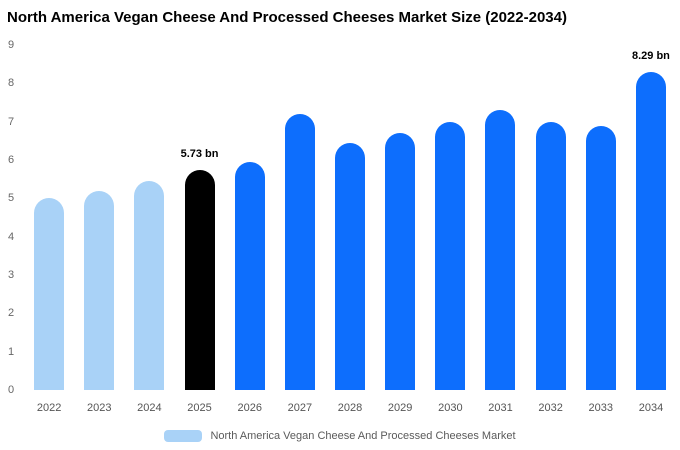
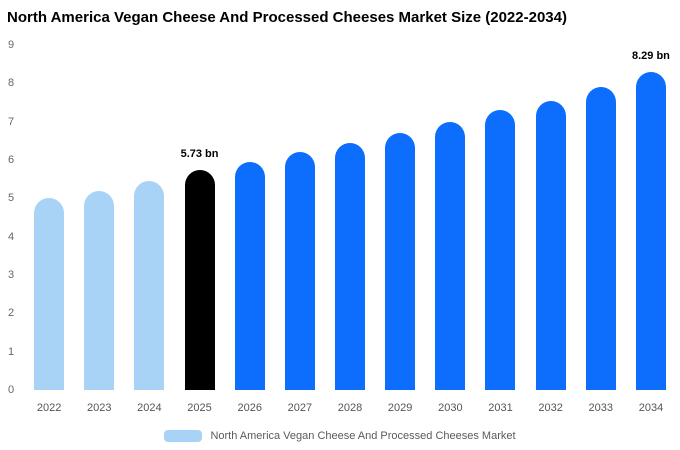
2027: 7.2 -> 6.2
2032: 7.0 -> 7.5
2033: 6.9 -> 7.9
